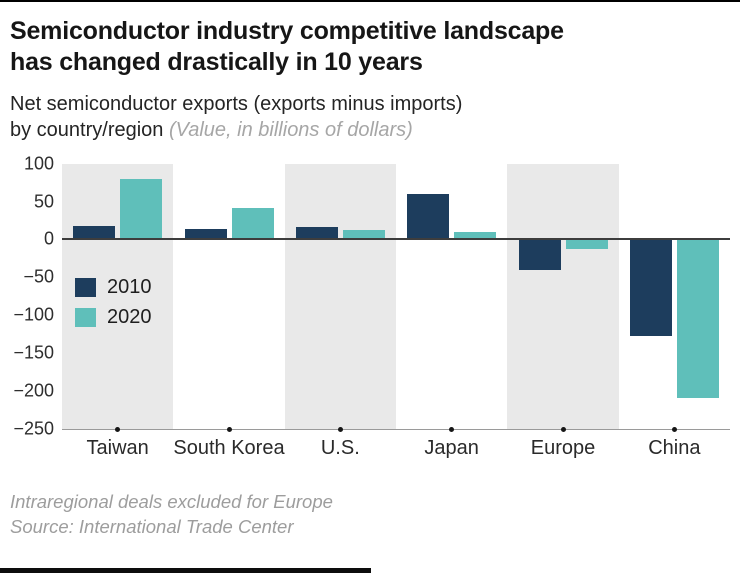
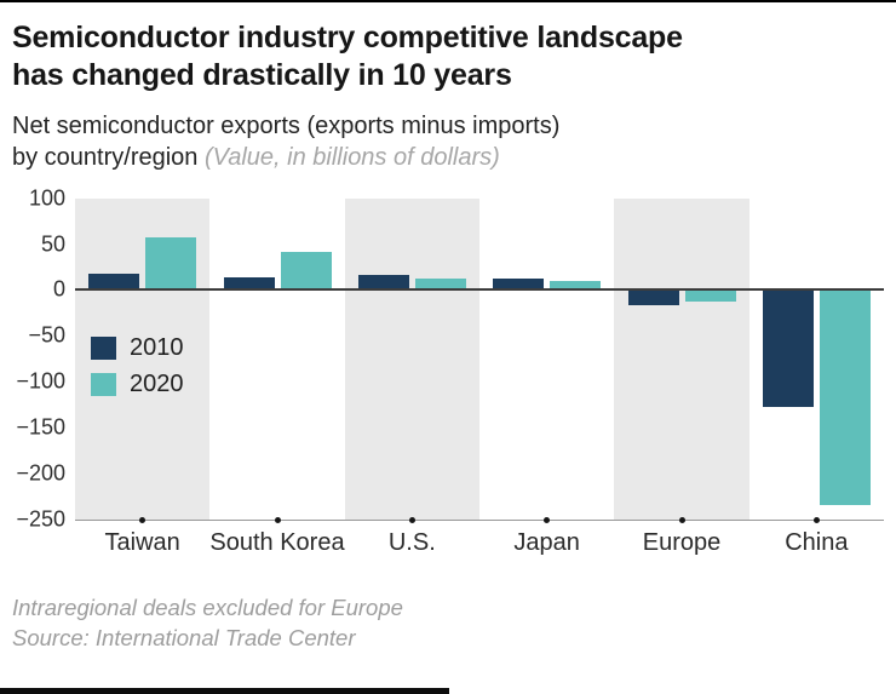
2020/Taiwan: 80 -> 60
2010/Japan: 60 -> 10
2010/Europe: -40 -> -20
2020/China: -210 -> -240
